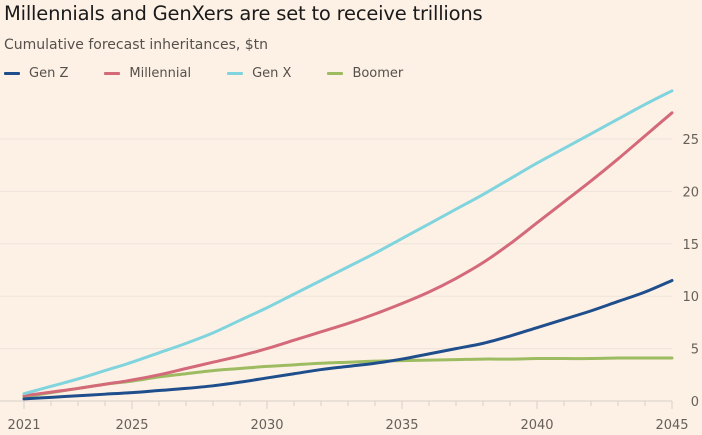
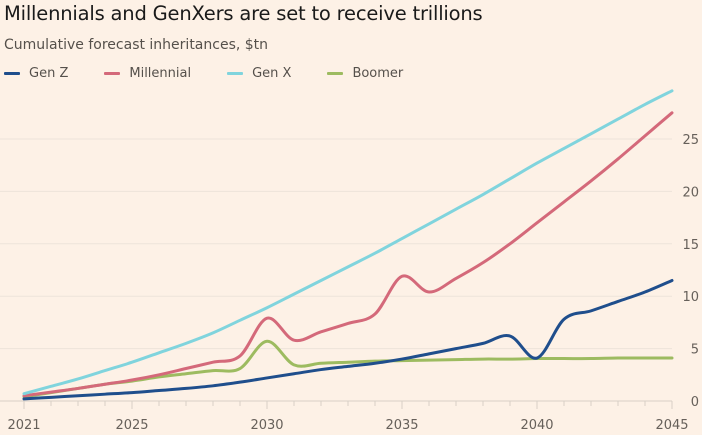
Millennial/2030: 5.0 -> 7.9
Boomer/2030: 3.3 -> 5.7
Millennial/2035: 9.3 -> 11.9
Gen Z/2040: 7.0 -> 4.1
